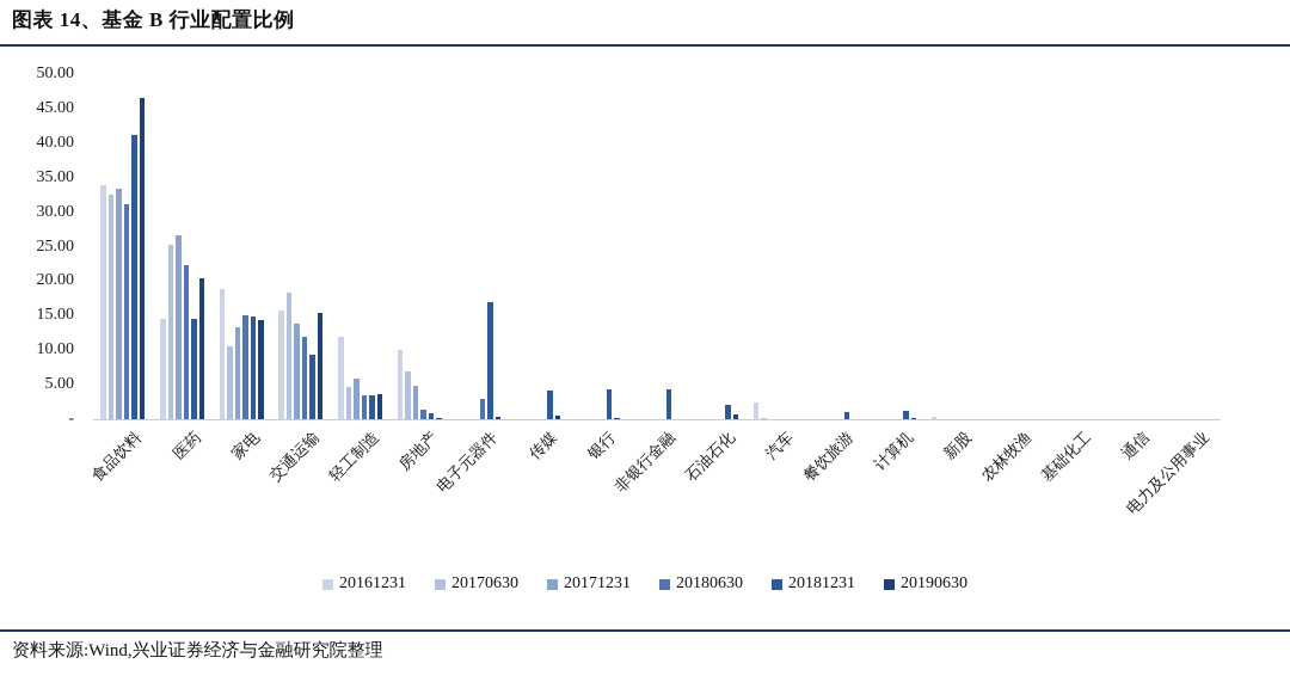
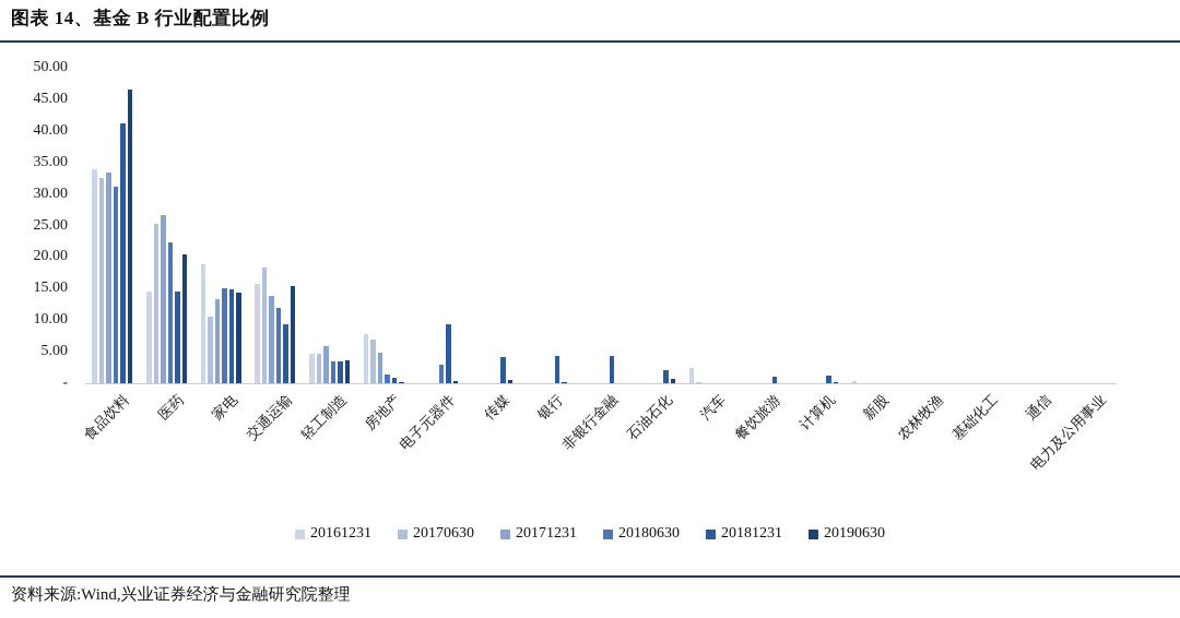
20161231/轻工制造: 12 -> 5
20161231/房地产: 10 -> 8
20181231/电子元器件: 17 -> 9
